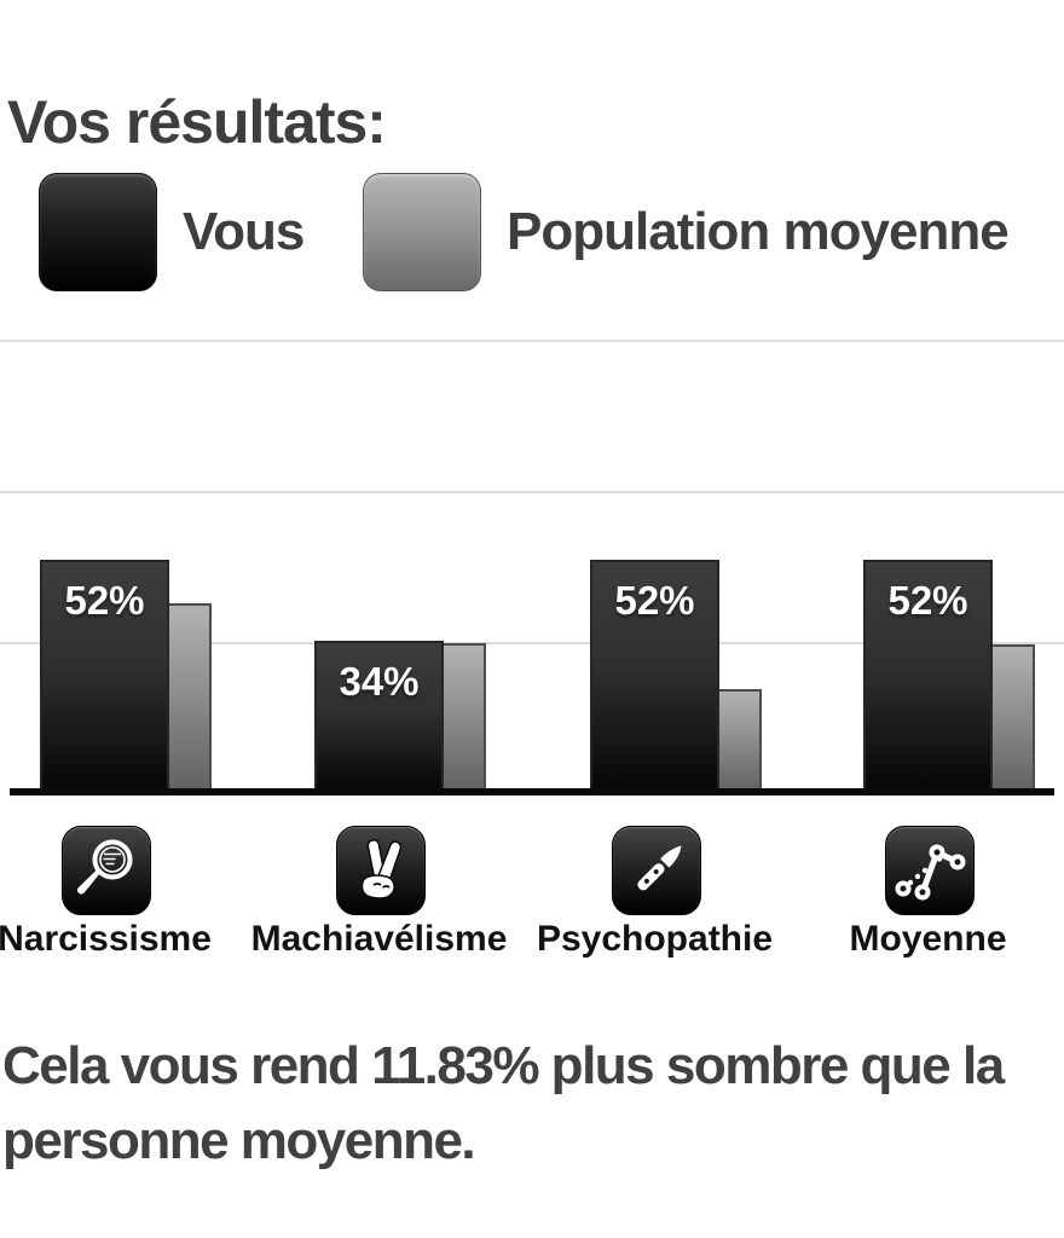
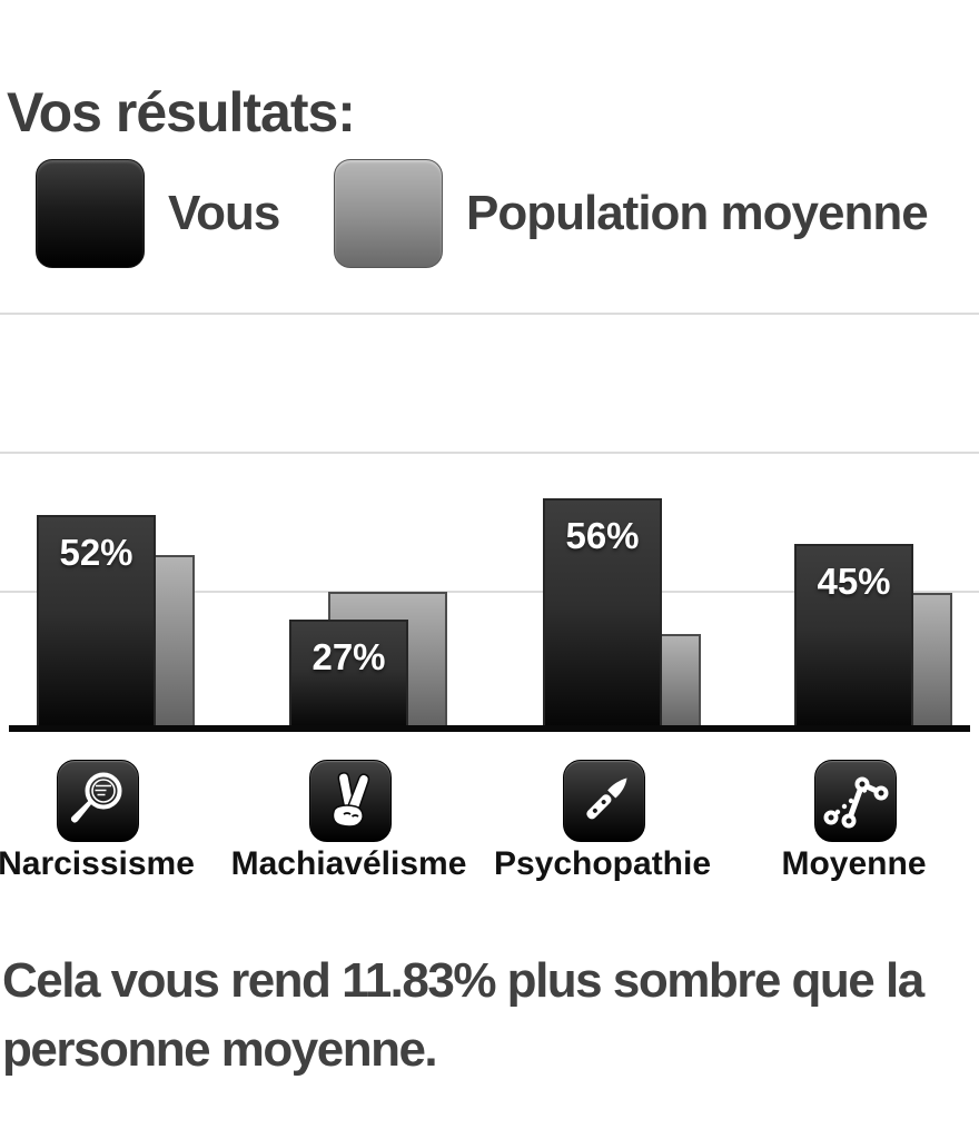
Vous/Machiavélisme: 34% -> 27%
Vous/Psychopathie: 52% -> 56%
Vous/Moyenne: 52% -> 45%
